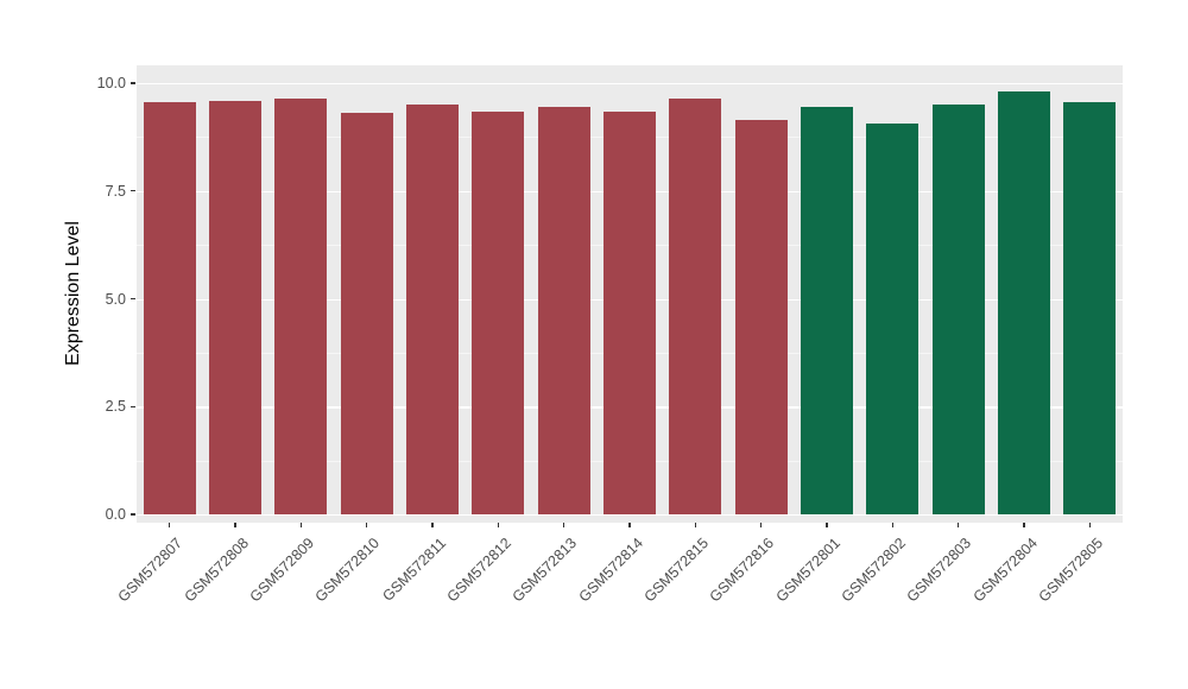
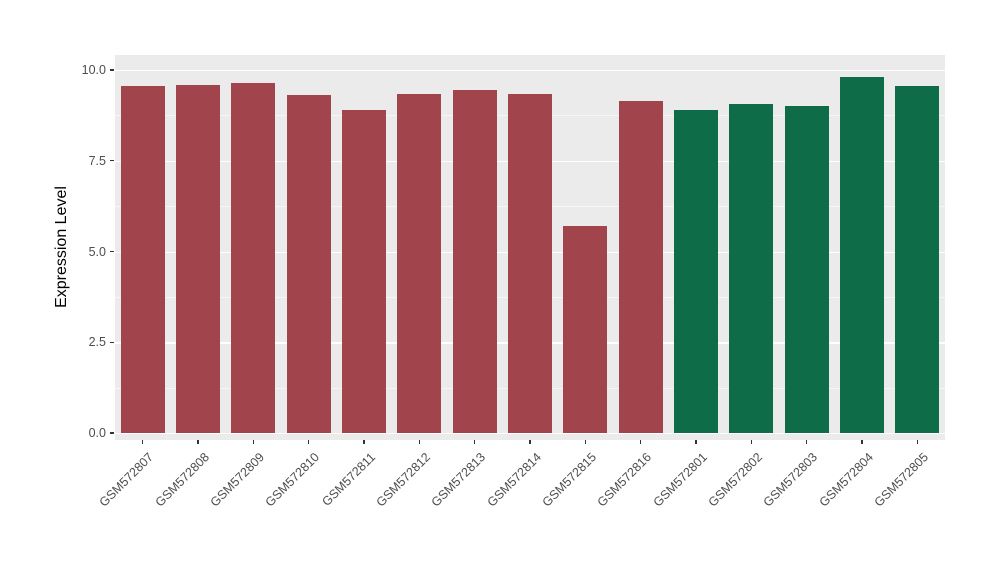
GSM572811: 9.5 -> 8.9
GSM572815: 9.7 -> 5.7
GSM572801: 9.4 -> 8.9
GSM572803: 9.5 -> 9.0
